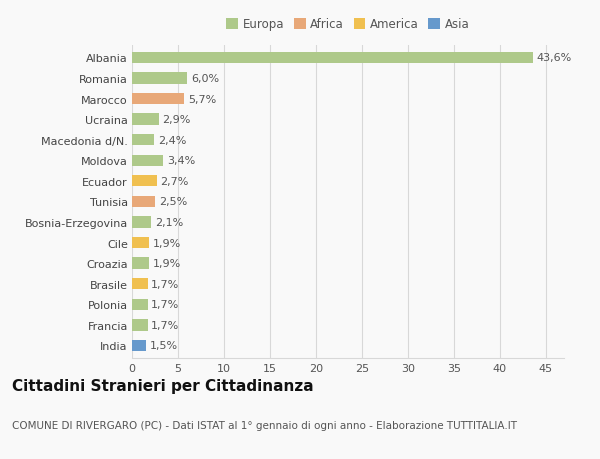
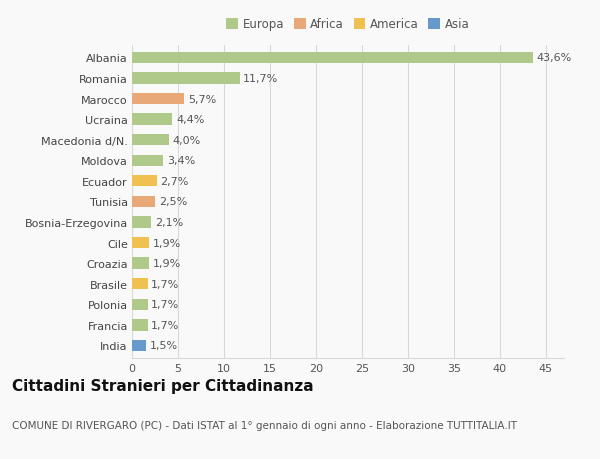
Romania: 6,0% -> 11,7%
Ucraina: 2,9% -> 4,4%
Macedonia d/N.: 2,4% -> 4,0%
